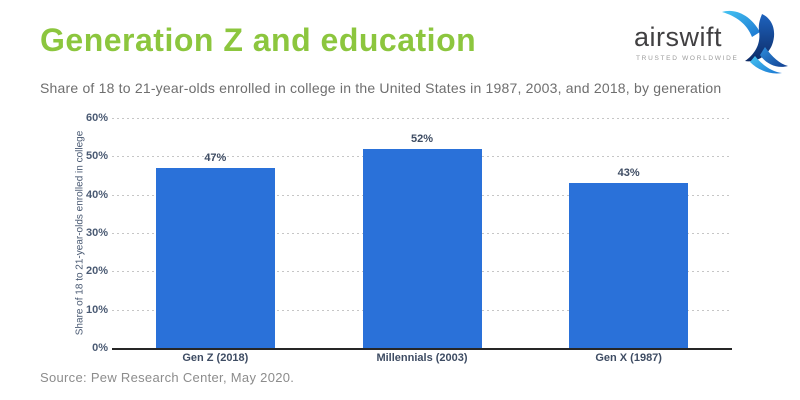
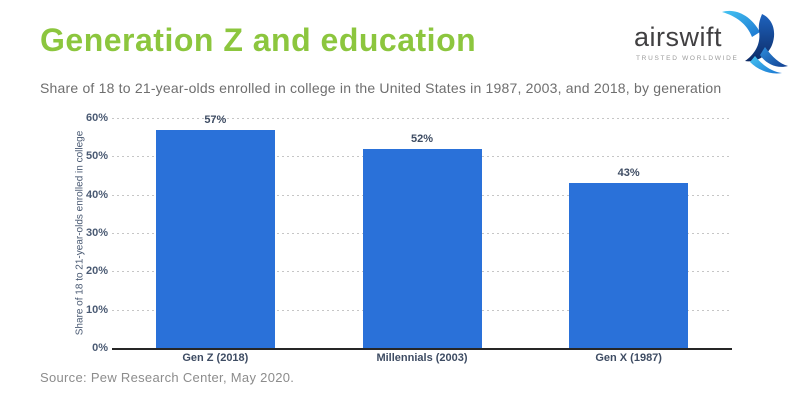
Gen Z (2018): 47% -> 57%
